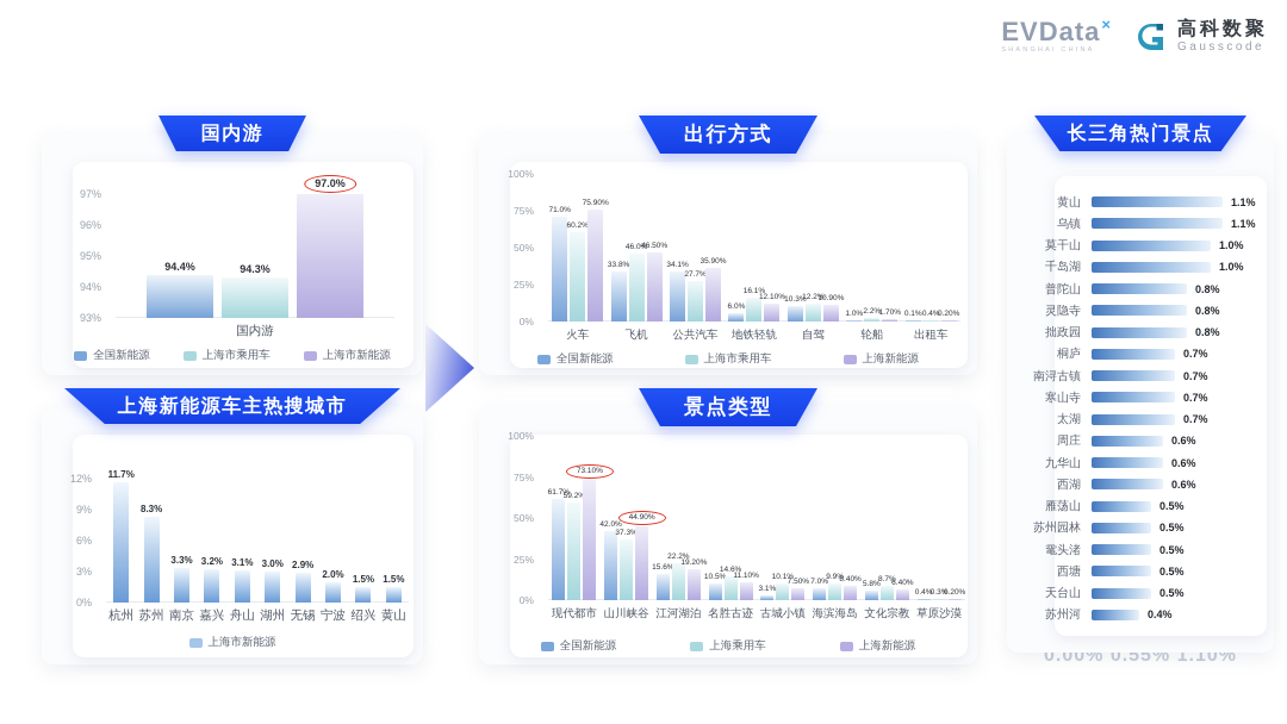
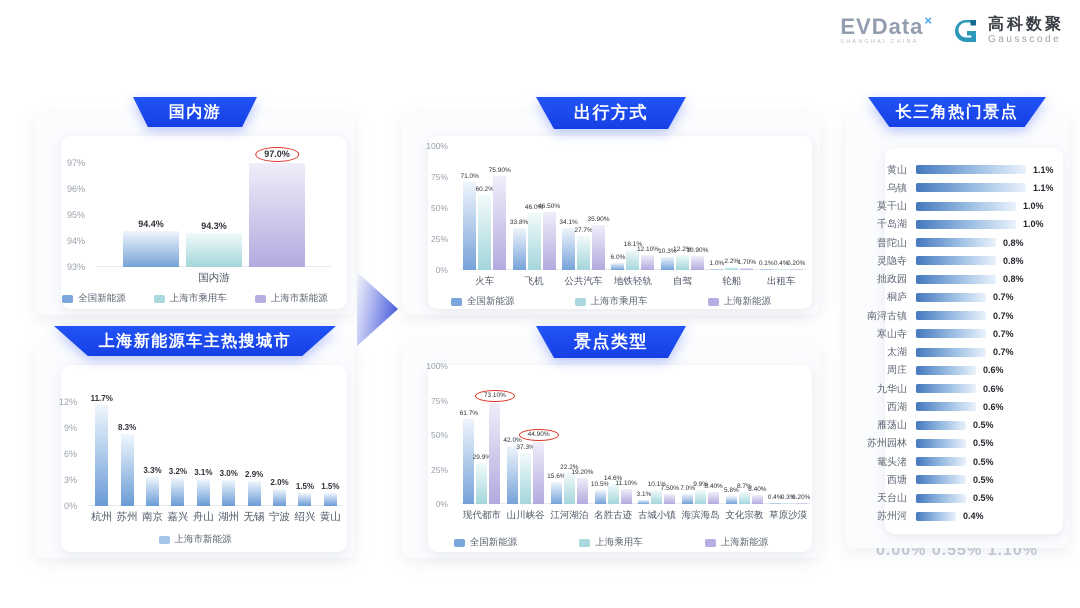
景点类型/上海乘用车/现代都市: 59.2% -> 29.9%
